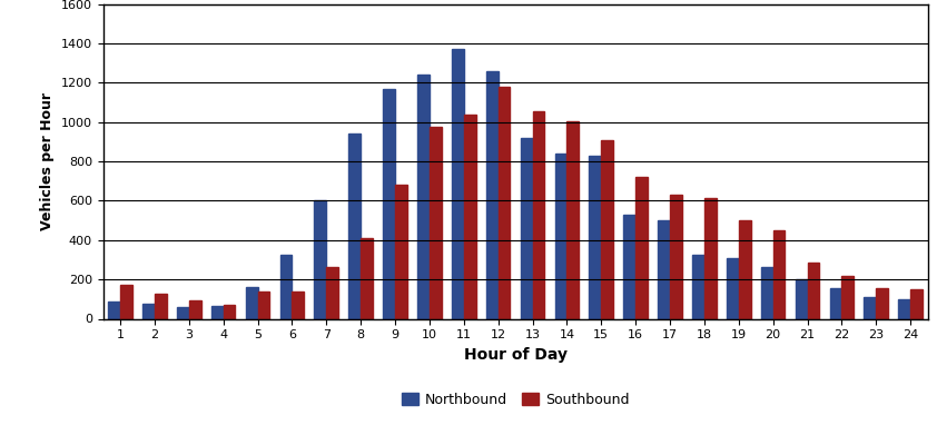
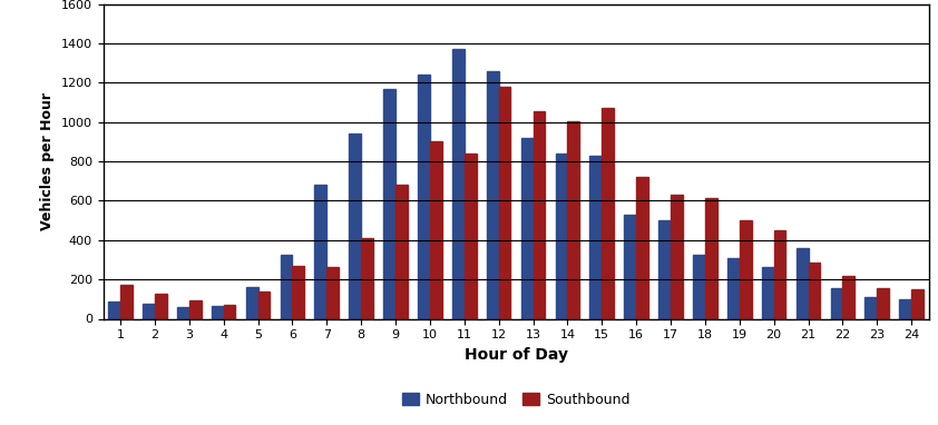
Southbound/6: 140 -> 270
Northbound/7: 600 -> 680
Southbound/10: 980 -> 900
Southbound/11: 1040 -> 840
Southbound/15: 910 -> 1070
Northbound/21: 200 -> 360
